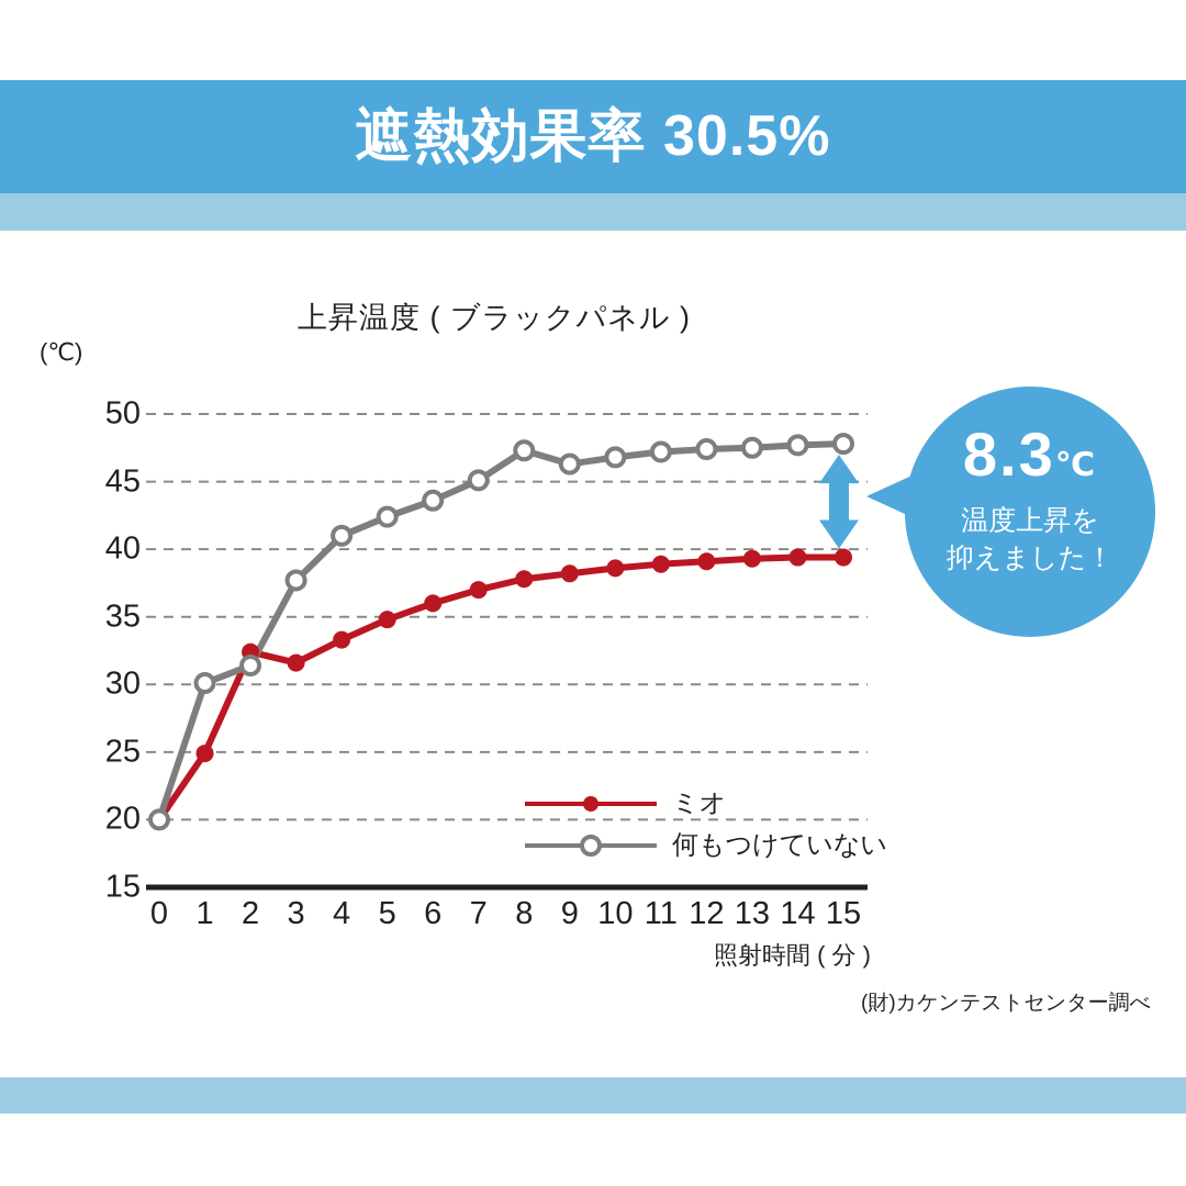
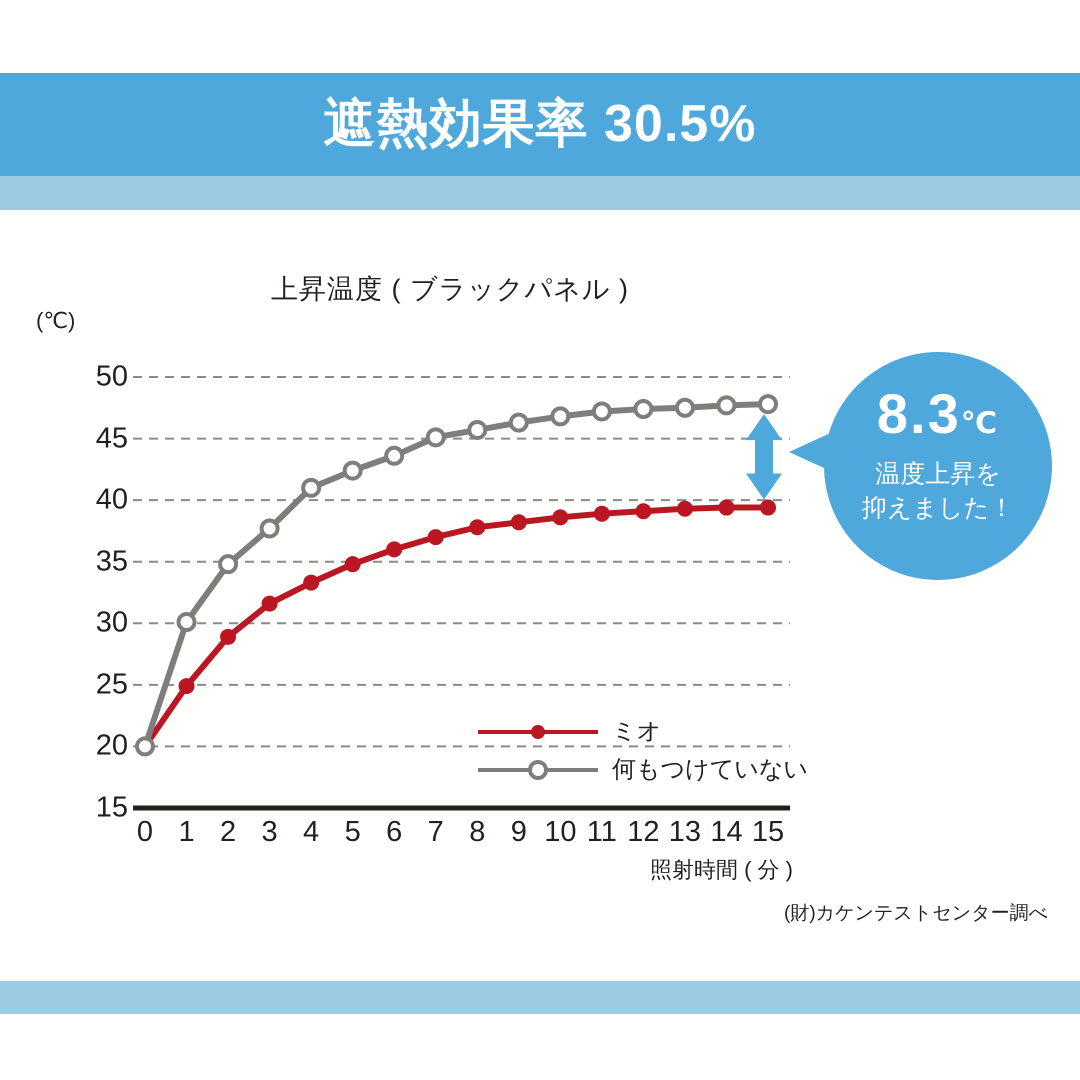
ミオ/2: 32.4 -> 28.9
何もつけていない/2: 31.4 -> 34.8
何もつけていない/8: 47.3 -> 45.7
